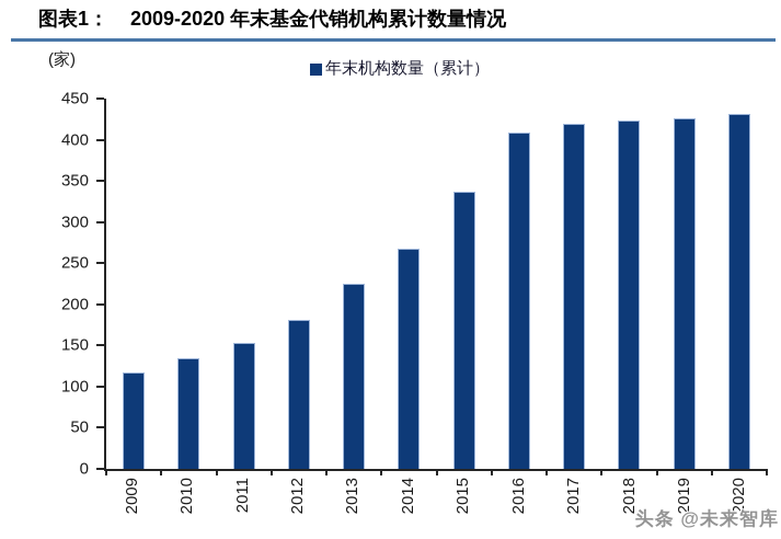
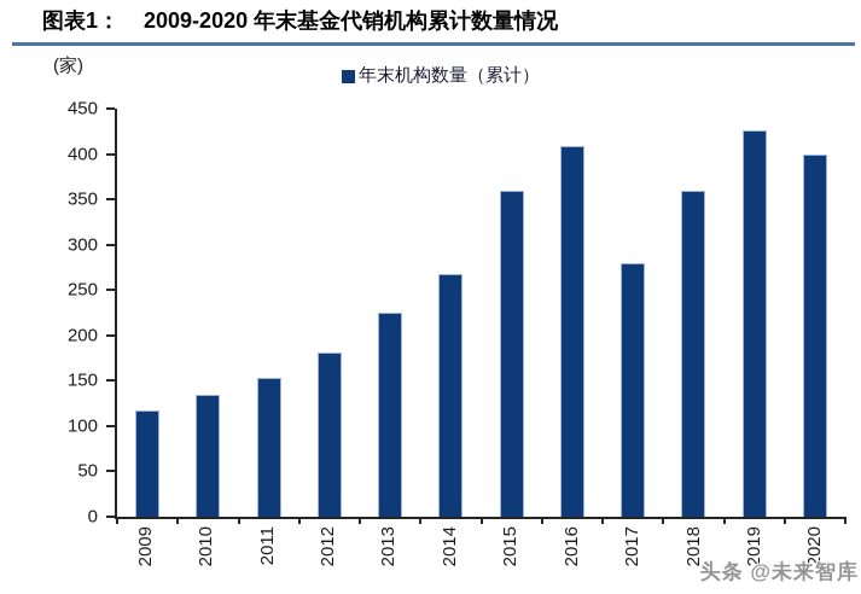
2015: 340 -> 360
2017: 420 -> 280
2018: 420 -> 360
2020: 430 -> 400
